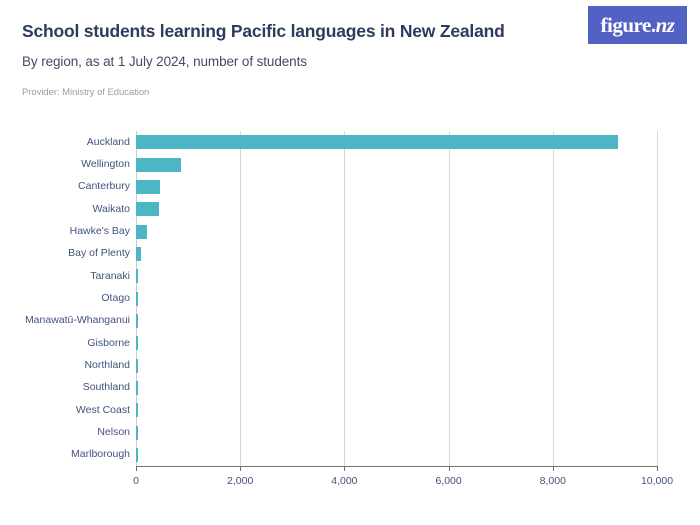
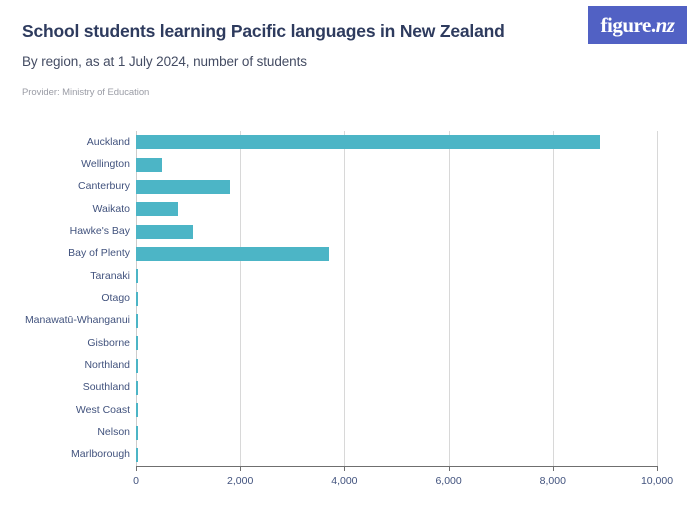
Auckland: 9200 -> 8900
Wellington: 900 -> 500
Canterbury: 500 -> 1800
Waikato: 400 -> 800
Hawke's Bay: 200 -> 1100
Bay of Plenty: 100 -> 3700
